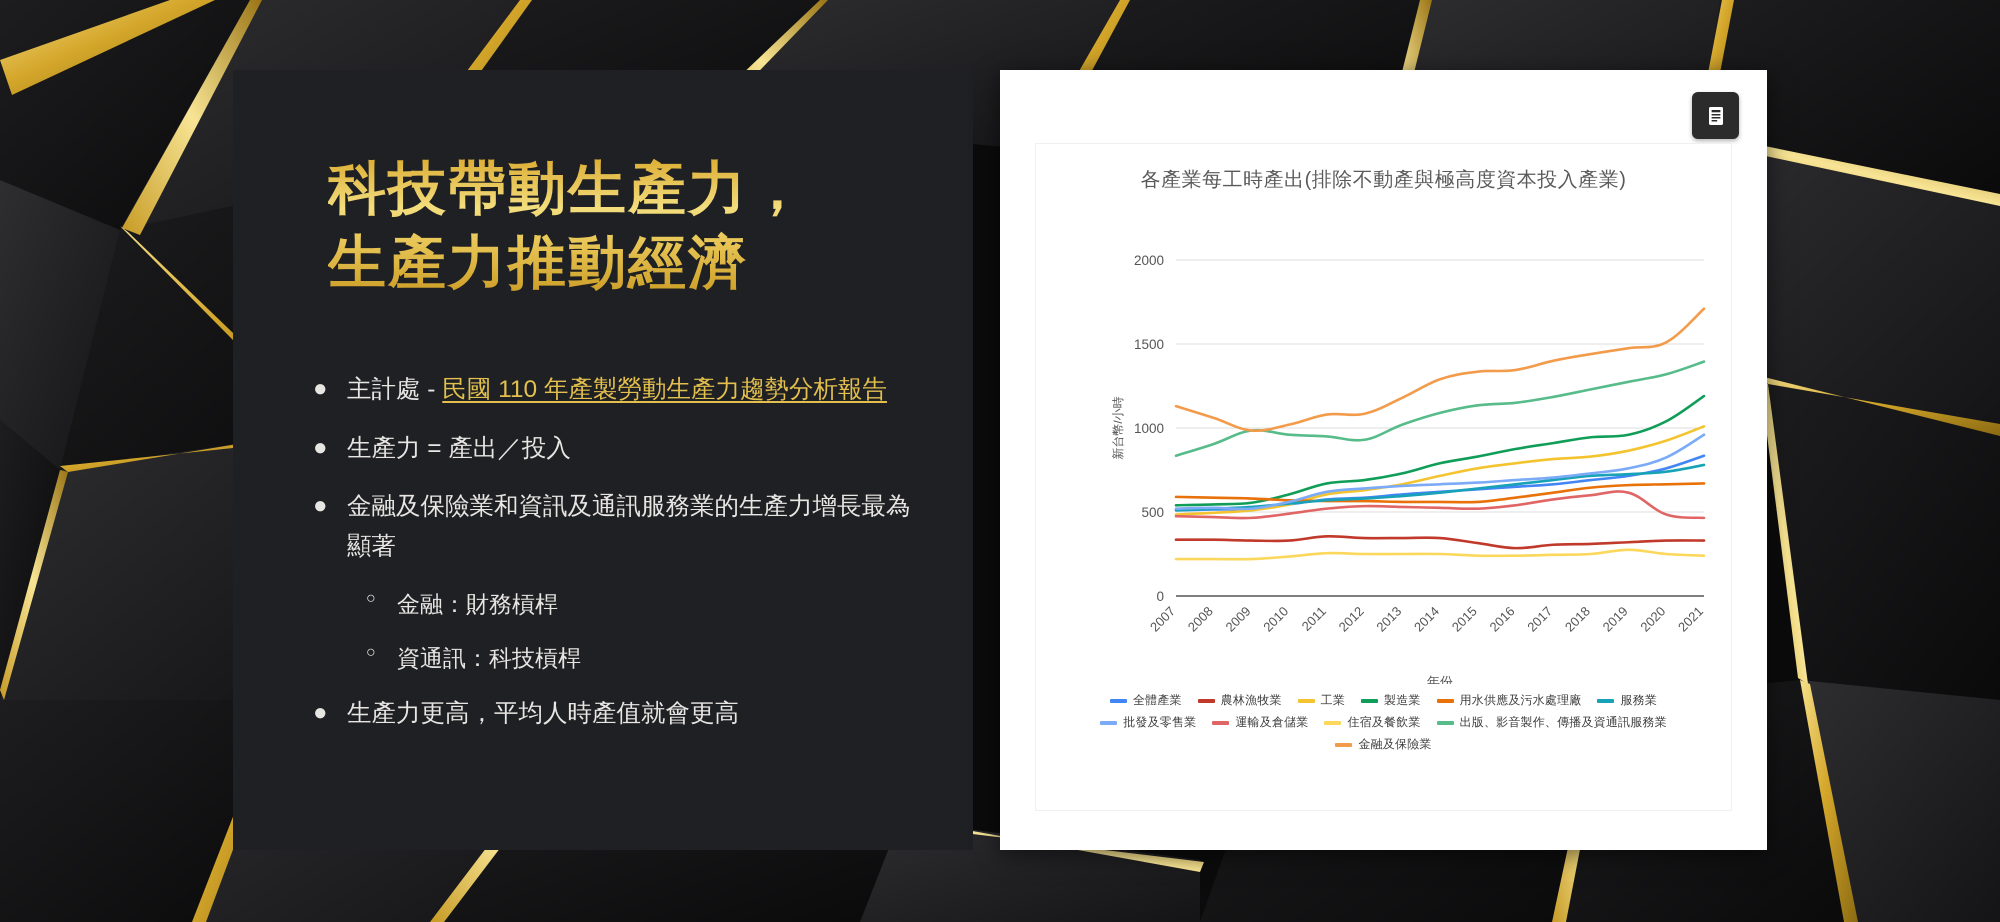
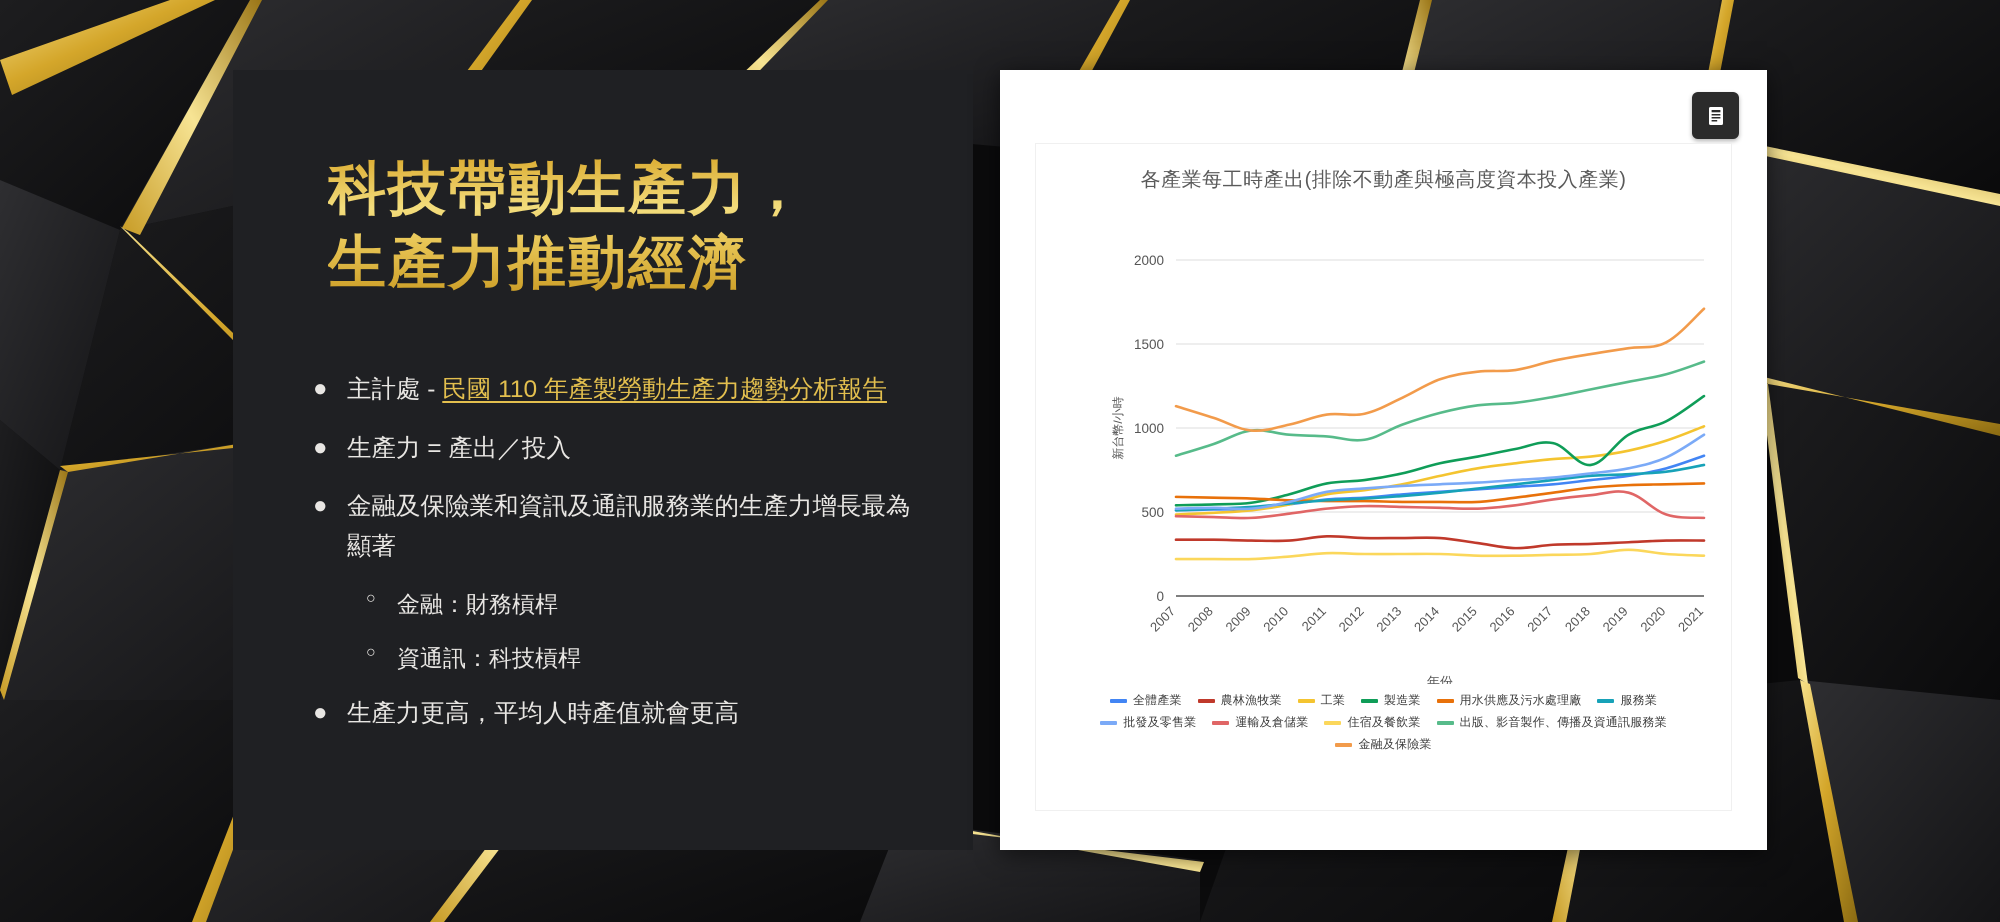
製造業/2018: 940 -> 780
